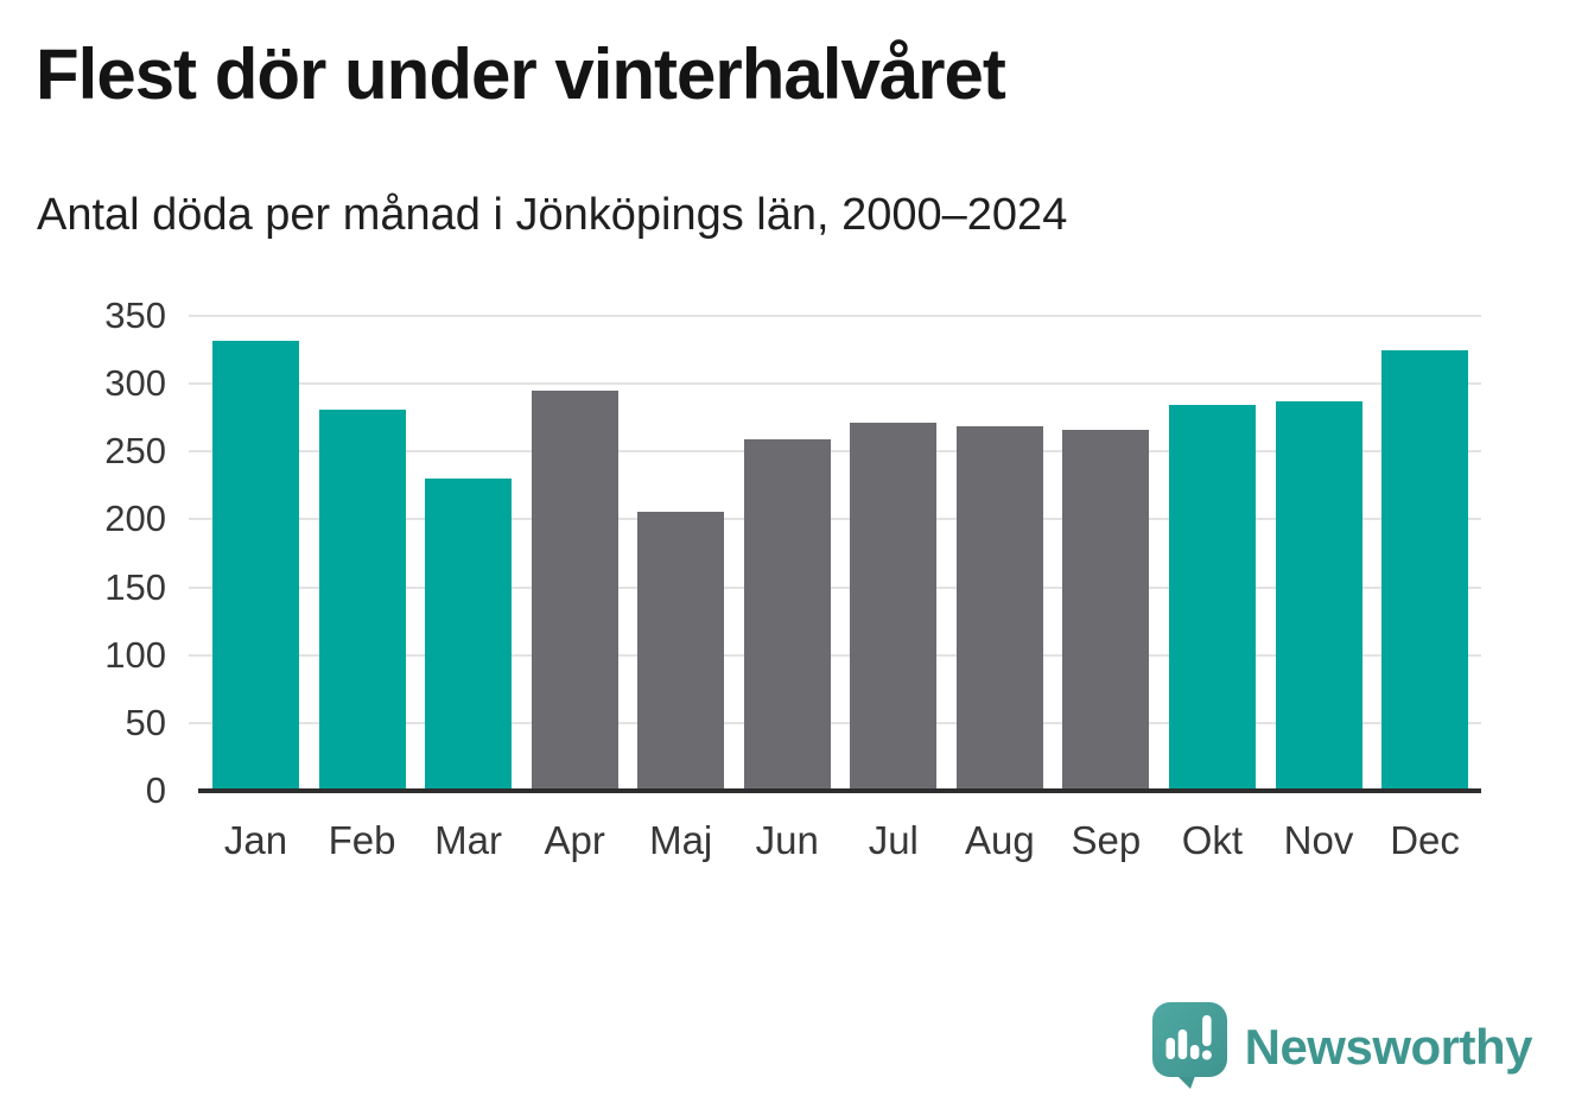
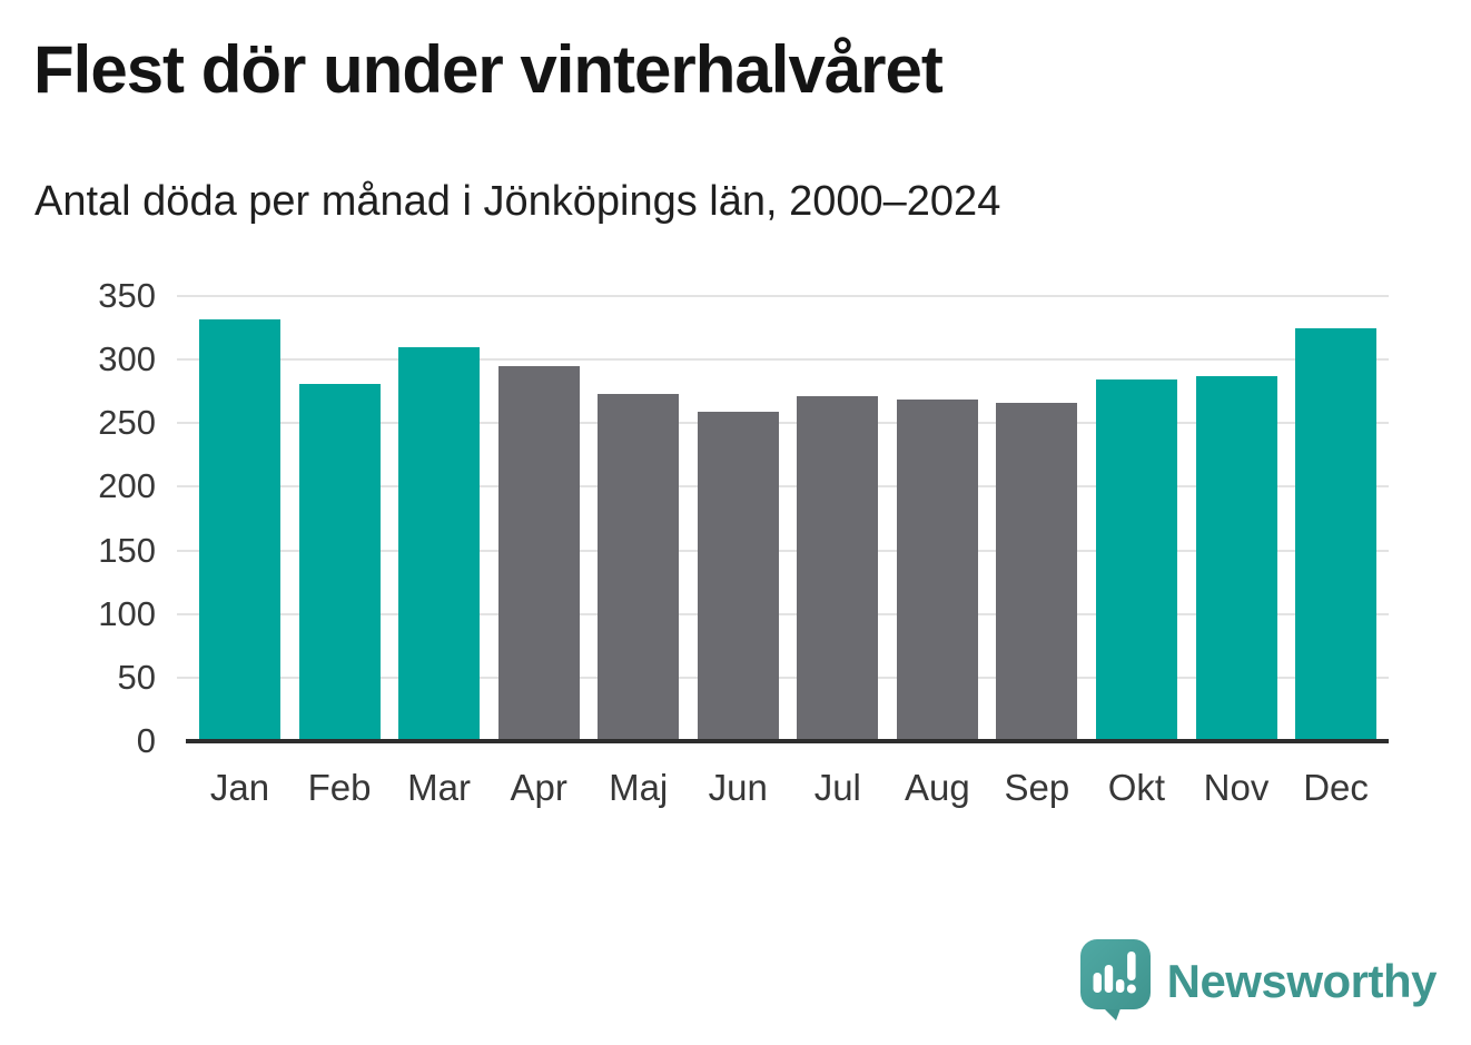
Mar: 230 -> 310
Maj: 206 -> 273
